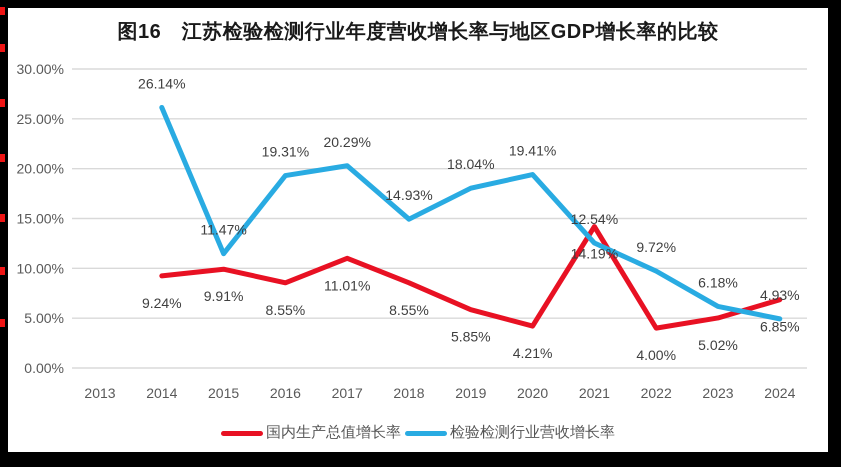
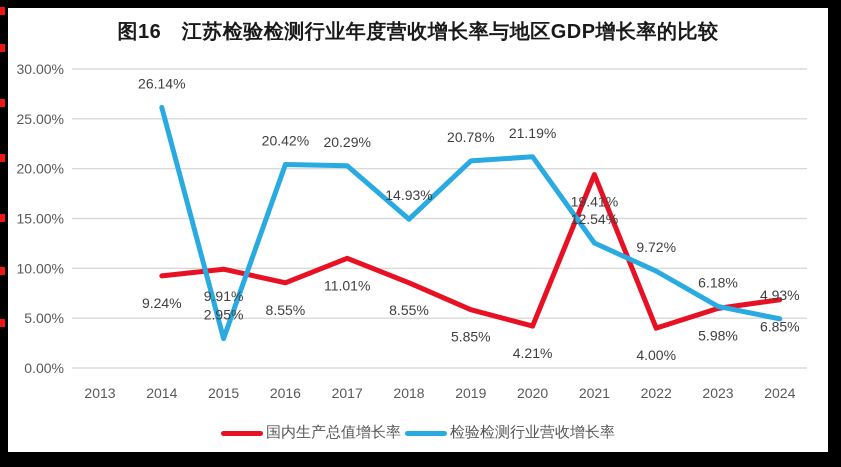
检验检测行业营收增长率/2015: 11.47% -> 2.95%
检验检测行业营收增长率/2016: 19.31% -> 20.42%
检验检测行业营收增长率/2019: 18.04% -> 20.78%
检验检测行业营收增长率/2020: 19.41% -> 21.19%
国内生产总值增长率/2021: 14.19% -> 19.41%
国内生产总值增长率/2023: 5.02% -> 5.98%
